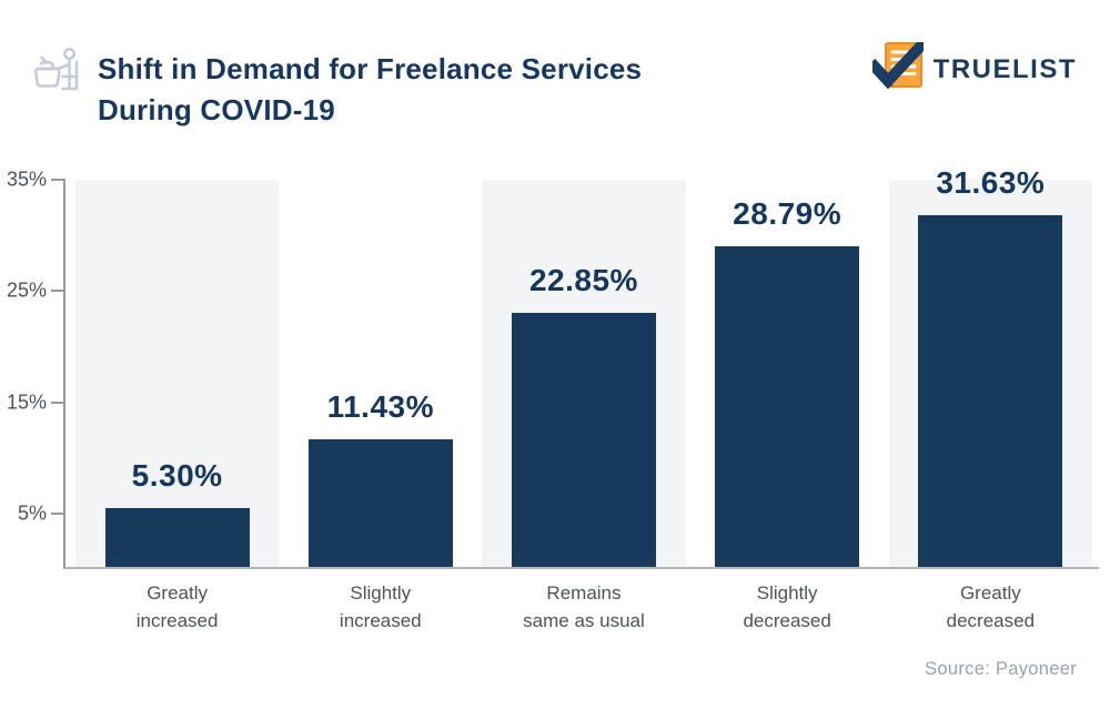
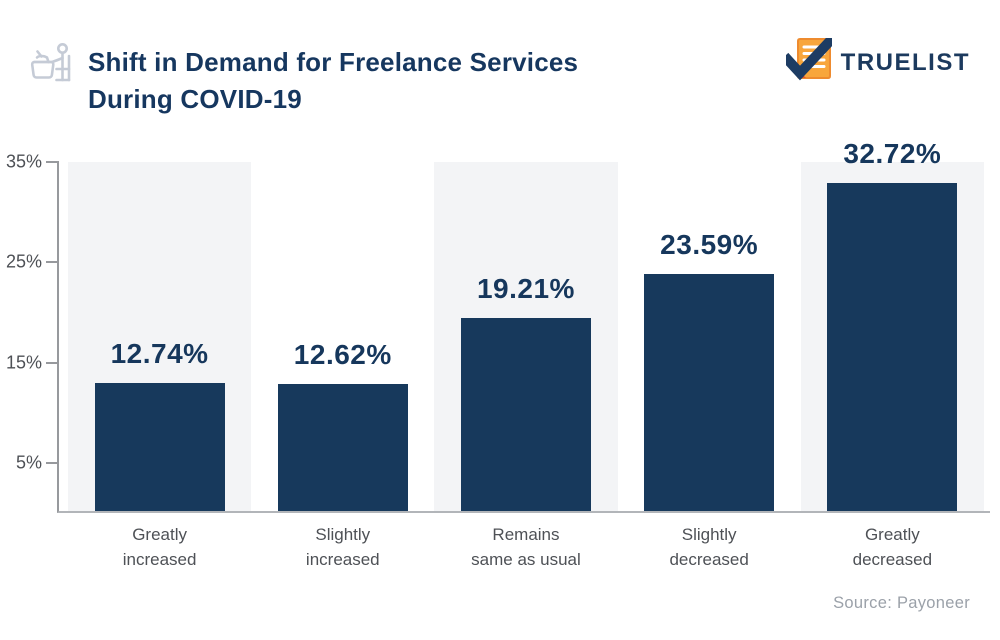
Greatly increased: 5.30% -> 12.74%
Slightly increased: 11.43% -> 12.62%
Remains same as usual: 22.85% -> 19.21%
Slightly decreased: 28.79% -> 23.59%
Greatly decreased: 31.63% -> 32.72%
